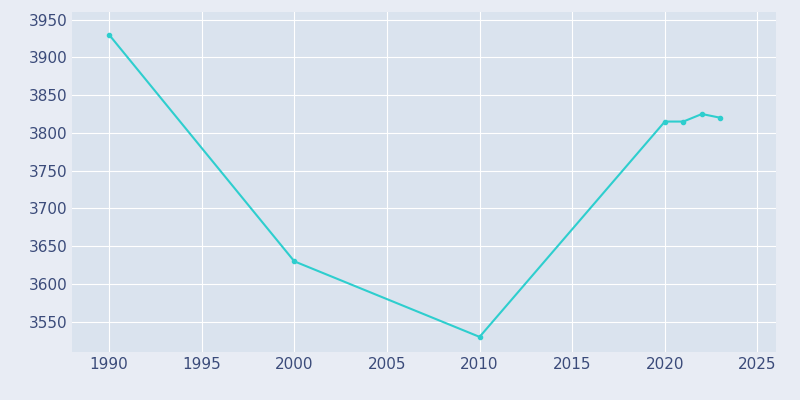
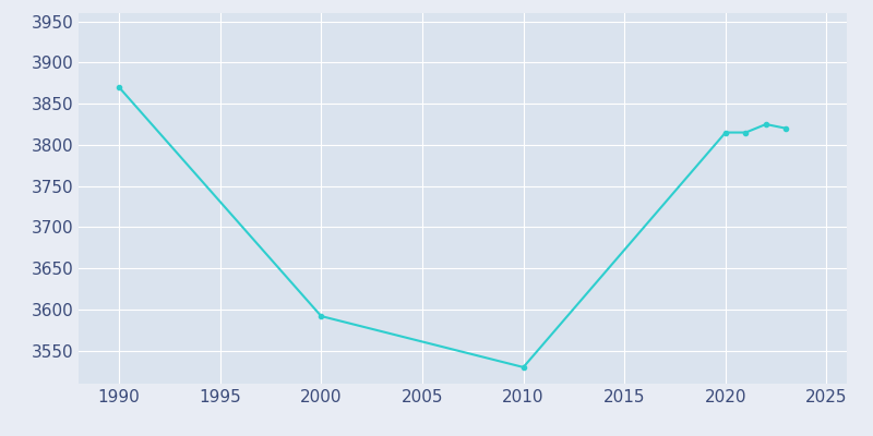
1990: 3930 -> 3870
2000: 3630 -> 3592
